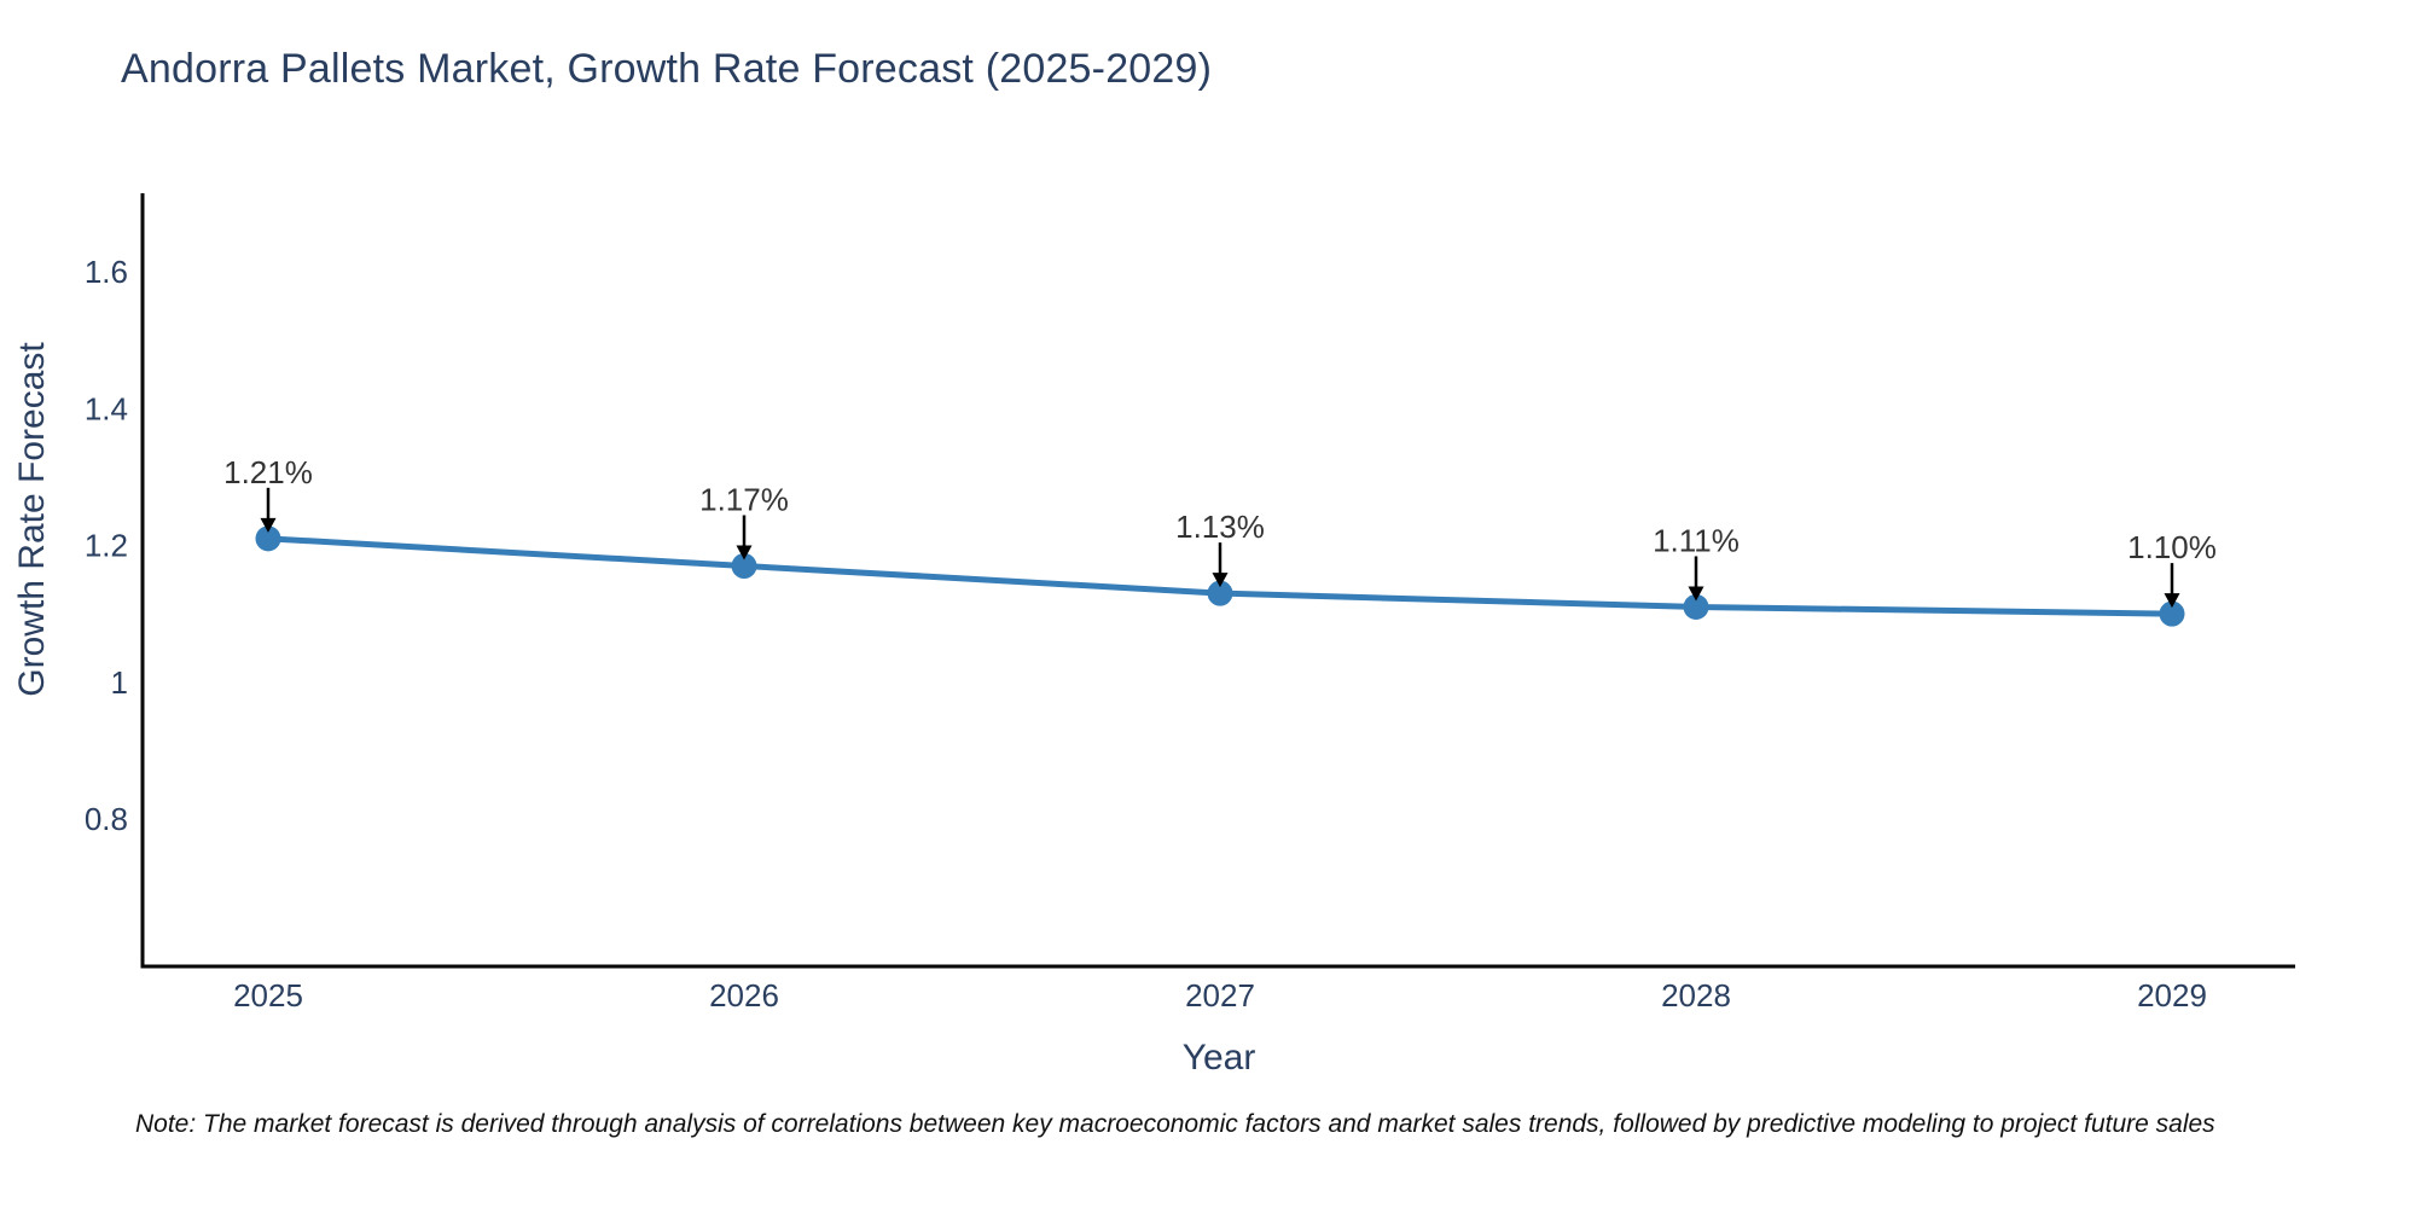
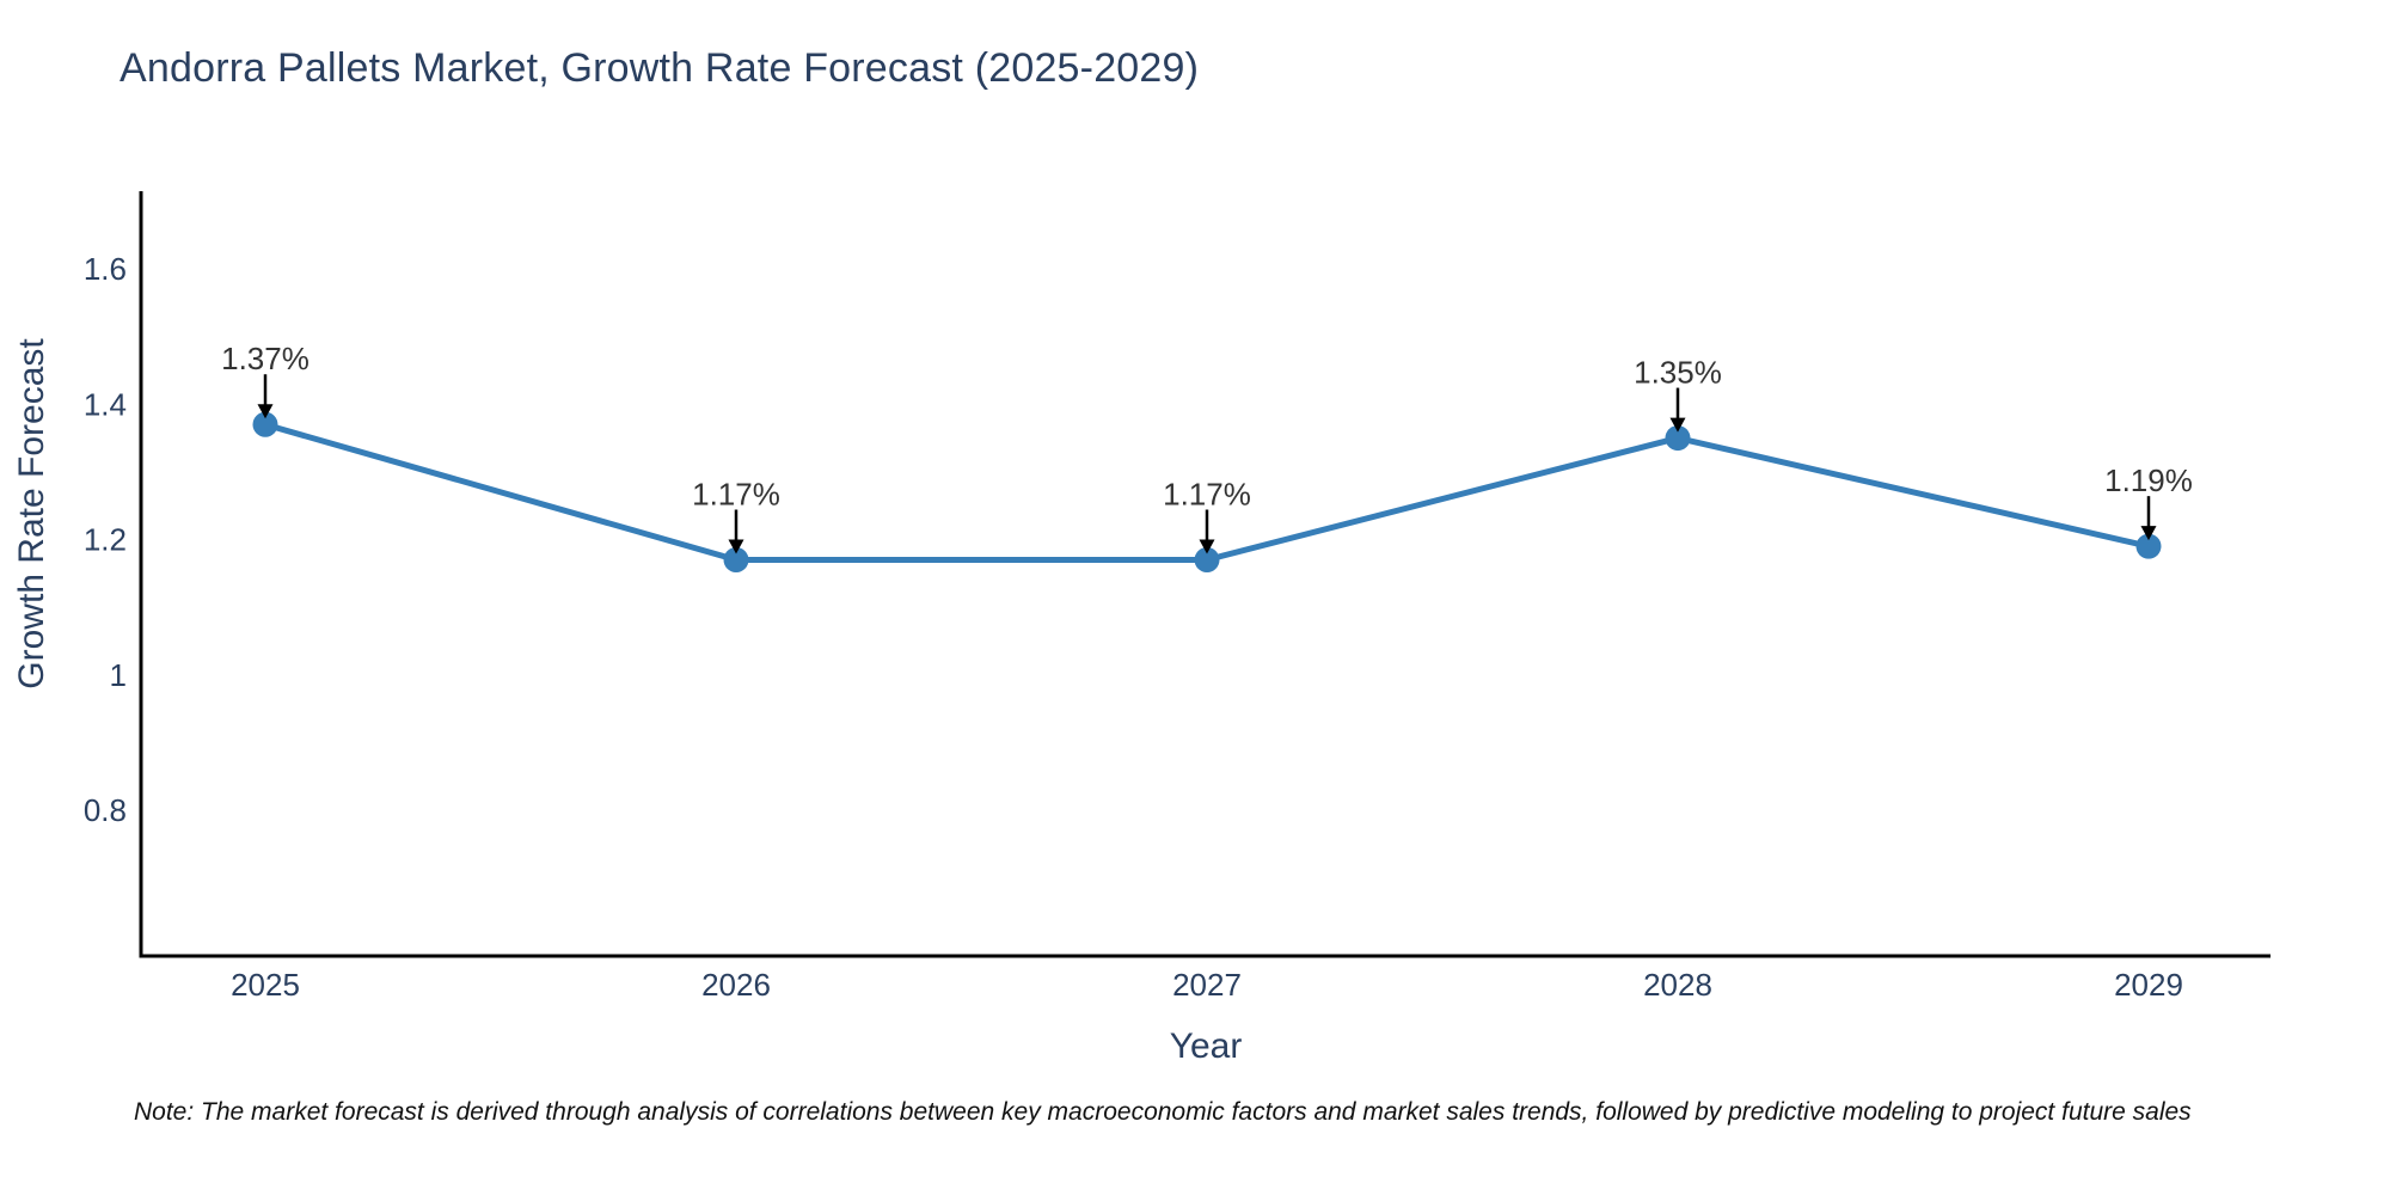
2025: 1.21% -> 1.37%
2027: 1.13% -> 1.17%
2028: 1.11% -> 1.35%
2029: 1.10% -> 1.19%
